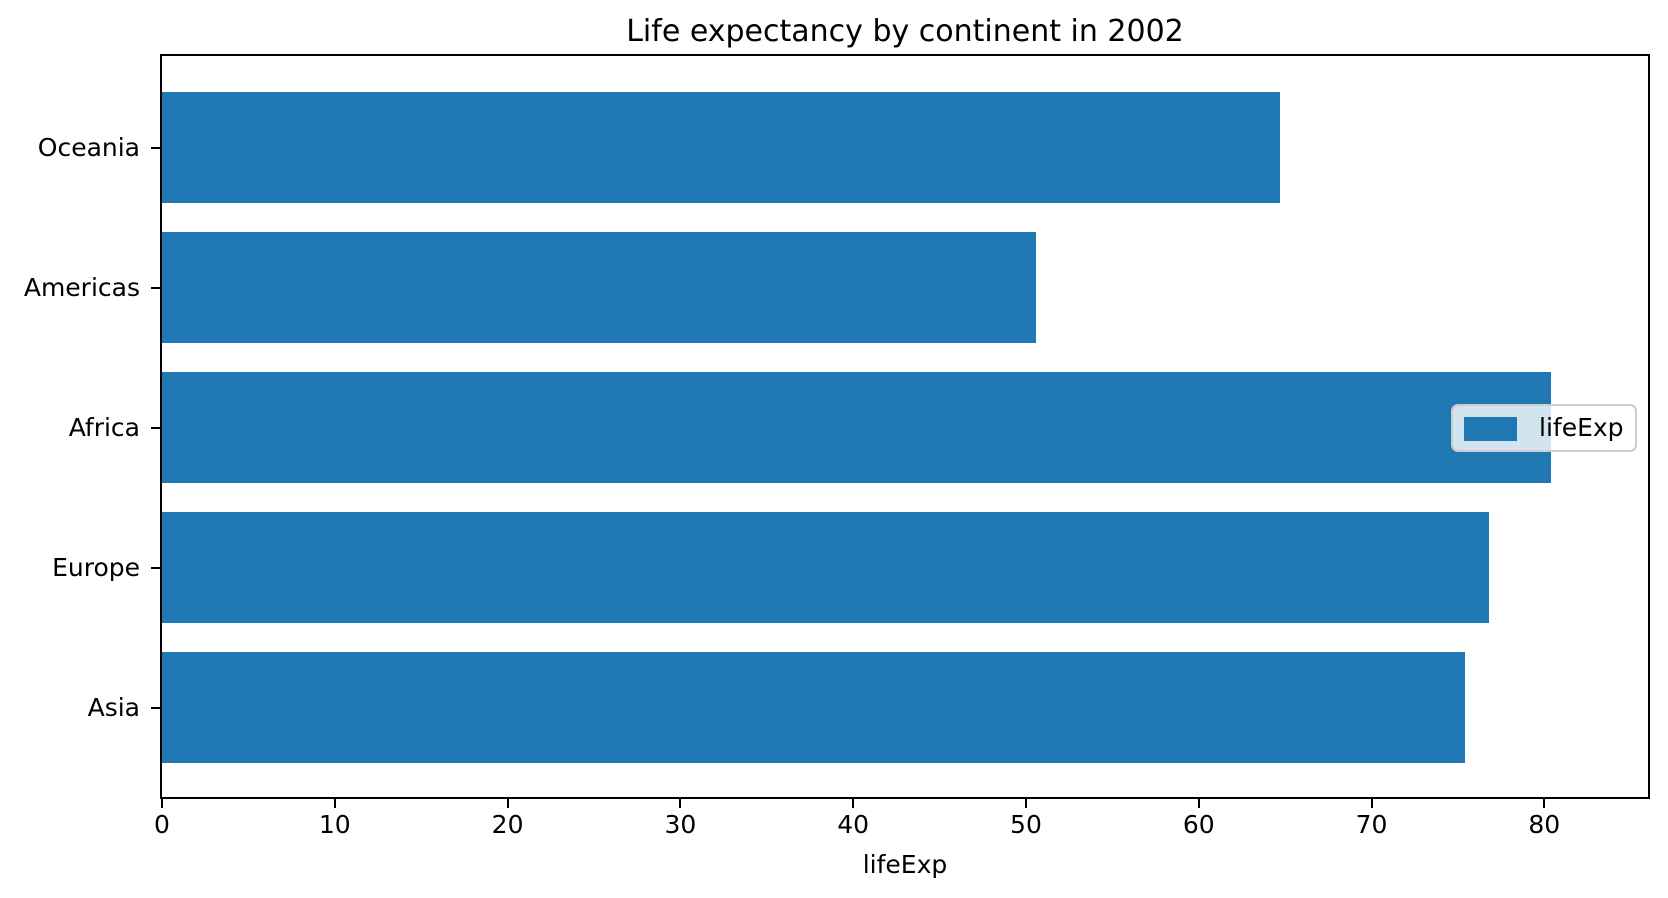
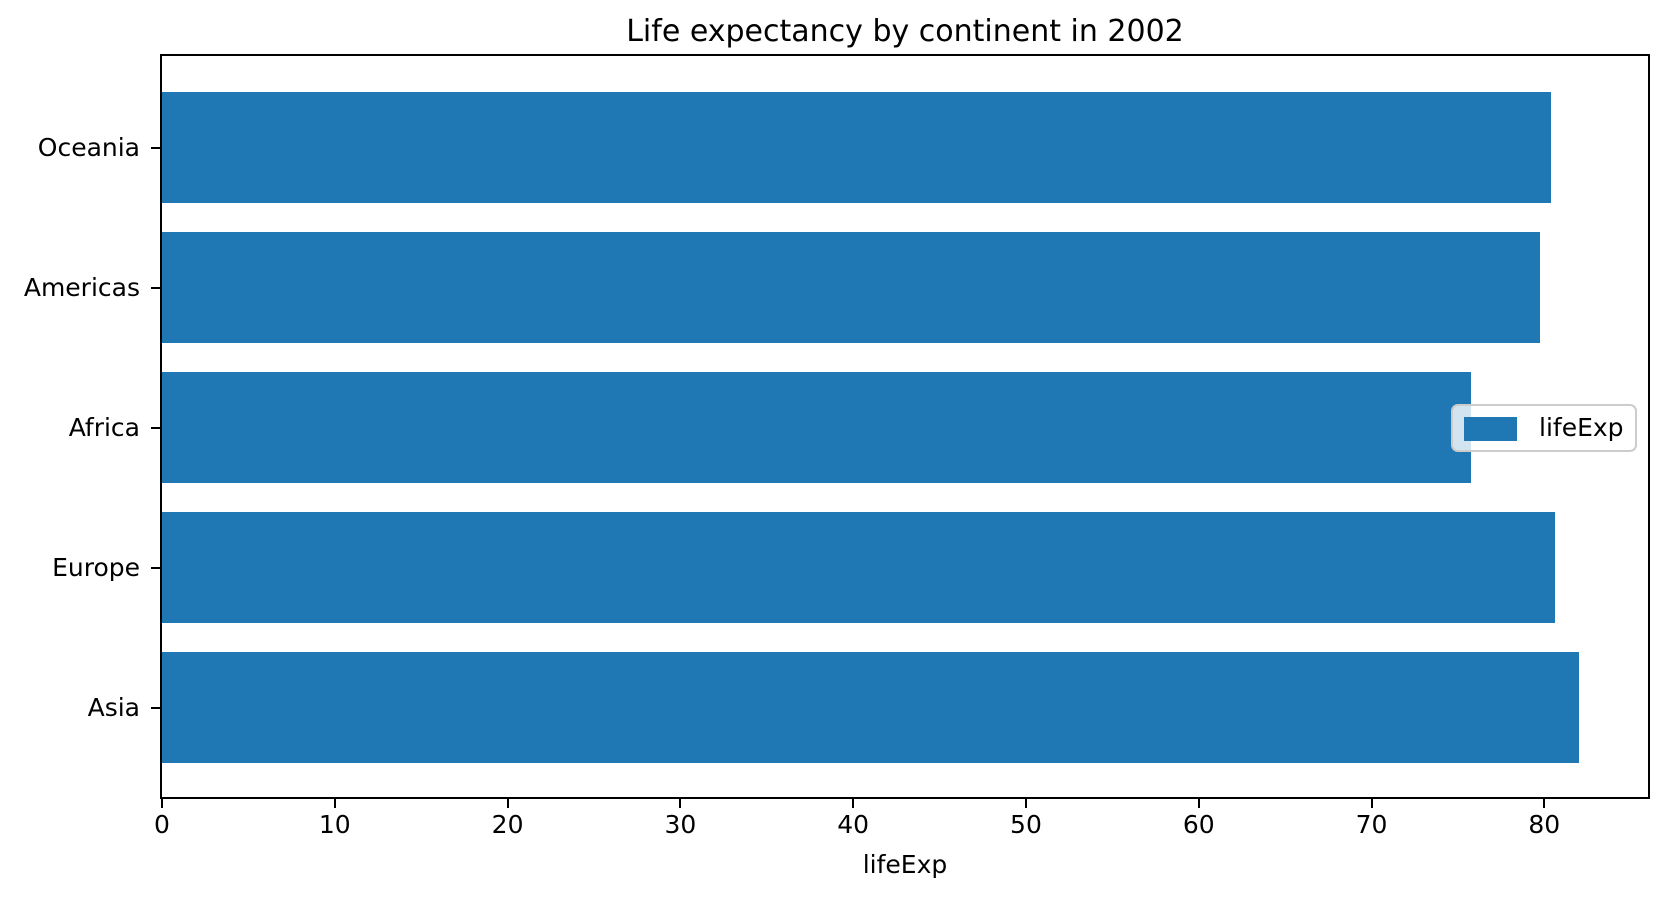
Oceania: 64.7 -> 80.4
Americas: 50.6 -> 79.8
Africa: 80.4 -> 75.7
Europe: 76.8 -> 80.6
Asia: 75.4 -> 82.0
